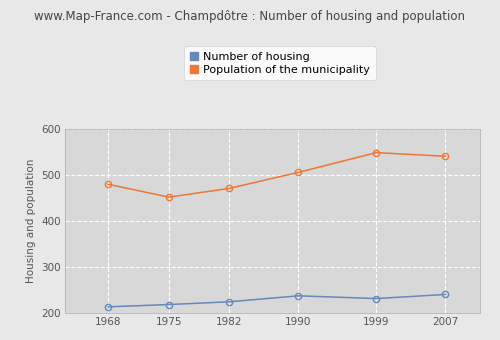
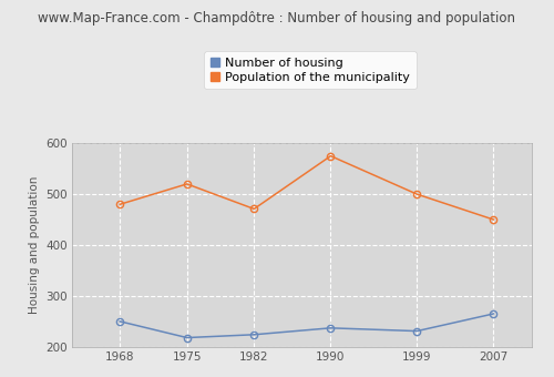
Number of housing/1968: 213 -> 250
Population of the municipality/1975: 452 -> 520
Population of the municipality/1990: 506 -> 575
Population of the municipality/1999: 549 -> 500
Number of housing/2007: 240 -> 265
Population of the municipality/2007: 541 -> 450
